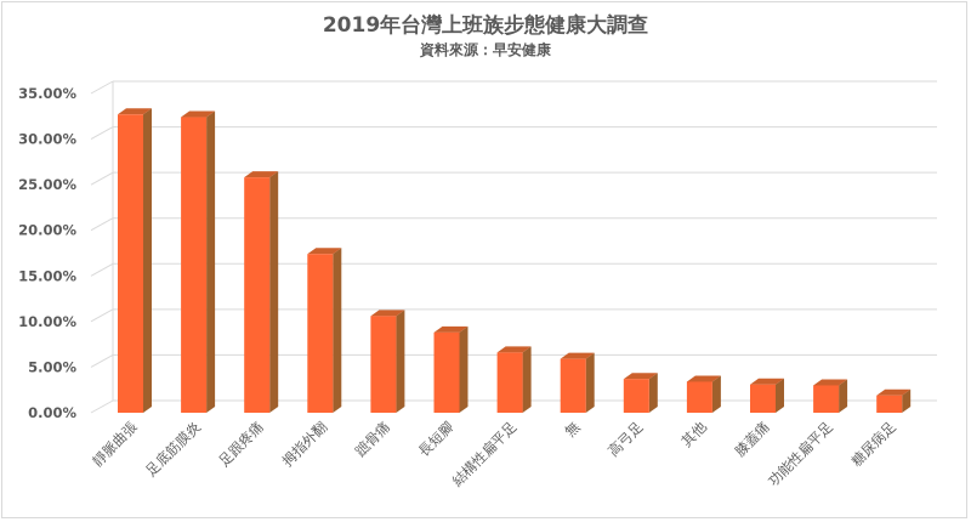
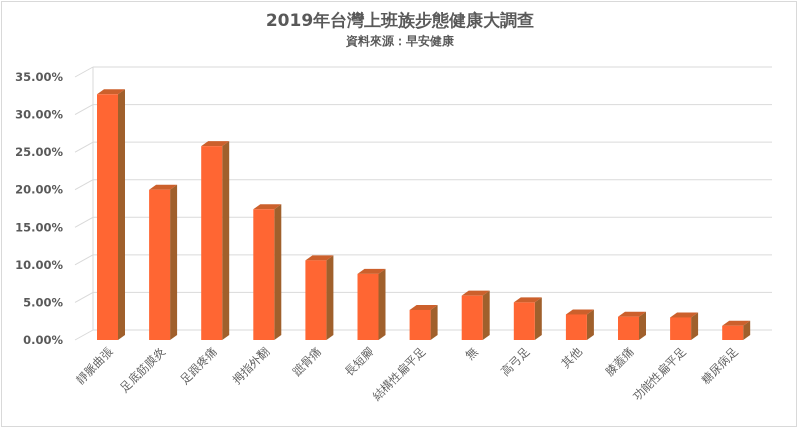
足底筋膜炎: 32% -> 20%
結構性扁平足: 7% -> 4%
高弓足: 4% -> 5%
